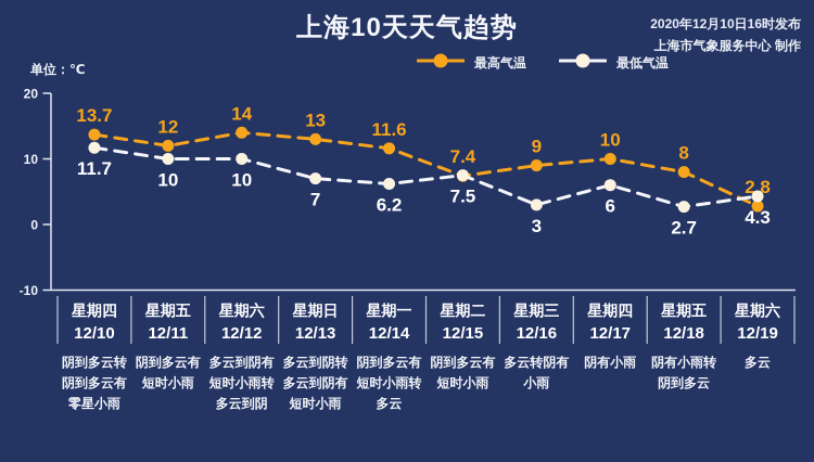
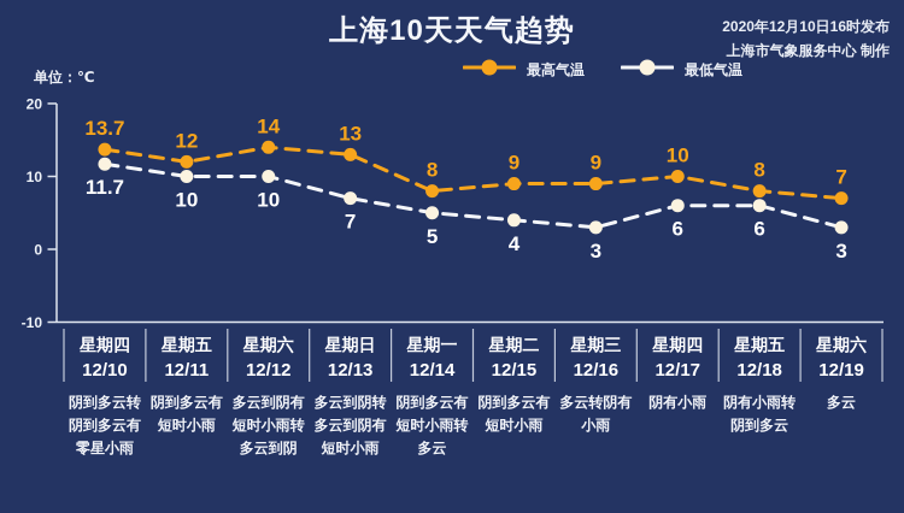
最高气温/12/14: 11.6 -> 8
最低气温/12/14: 6.2 -> 5
最高气温/12/15: 7.4 -> 9
最低气温/12/15: 7.5 -> 4
最低气温/12/18: 2.7 -> 6
最高气温/12/19: 2.8 -> 7
最低气温/12/19: 4.3 -> 3
